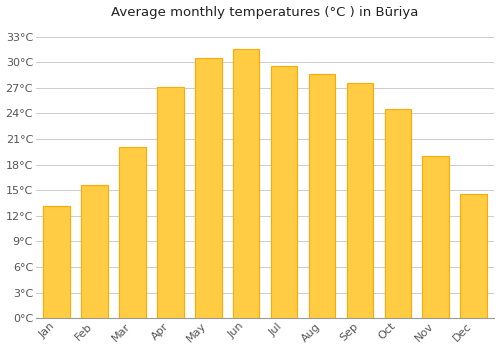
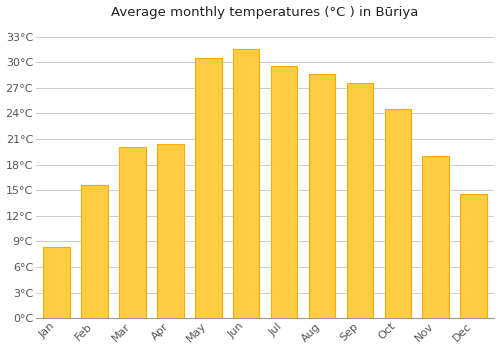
Jan: 13.2°C -> 8.4°C
Apr: 27.1°C -> 20.4°C
